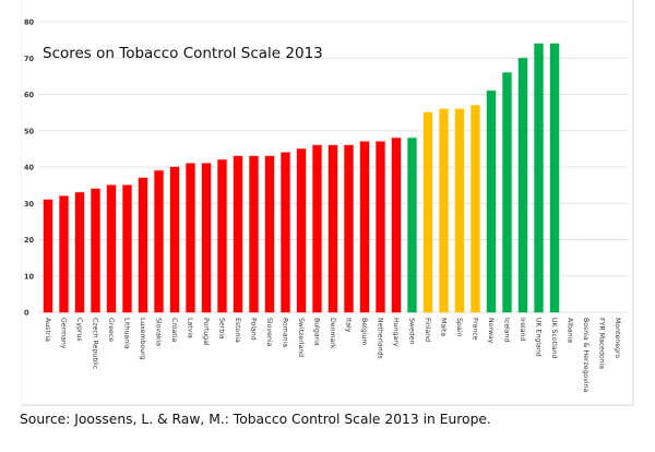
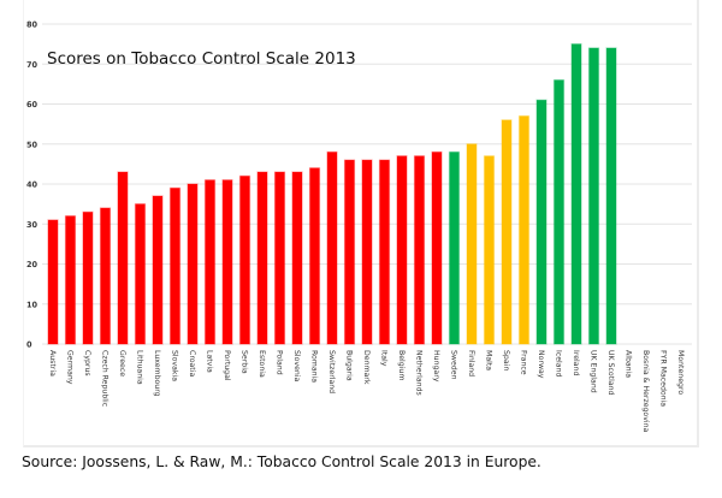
Greece: 35 -> 43
Switzerland: 45 -> 48
Finland: 55 -> 50
Malta: 56 -> 47
Ireland: 70 -> 75
